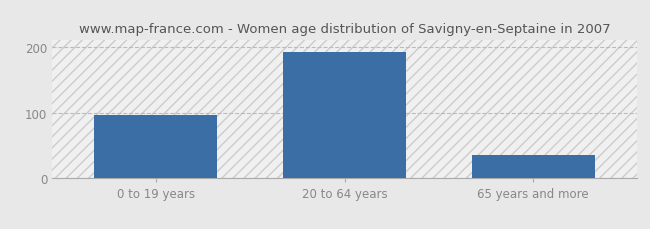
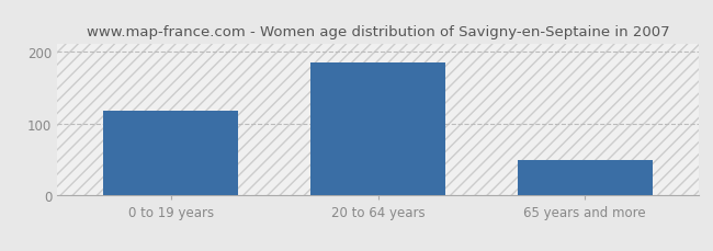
0 to 19 years: 97 -> 118
20 to 64 years: 193 -> 184
65 years and more: 35 -> 50
